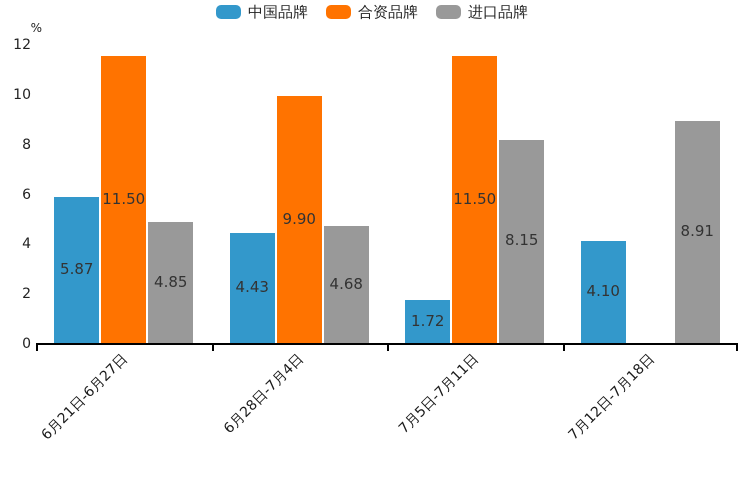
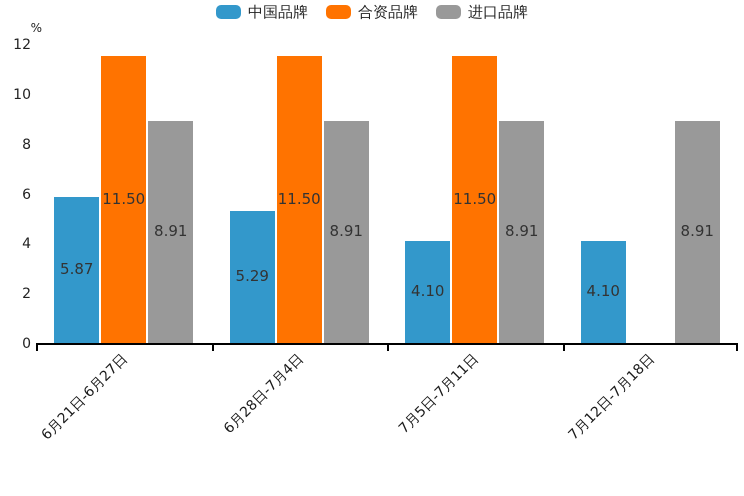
进口品牌/6月21日-6月27日: 4.85 -> 8.91
中国品牌/6月28日-7月4日: 4.43 -> 5.29
合资品牌/6月28日-7月4日: 9.90 -> 11.50
进口品牌/6月28日-7月4日: 4.68 -> 8.91
中国品牌/7月5日-7月11日: 1.72 -> 4.10
进口品牌/7月5日-7月11日: 8.15 -> 8.91
